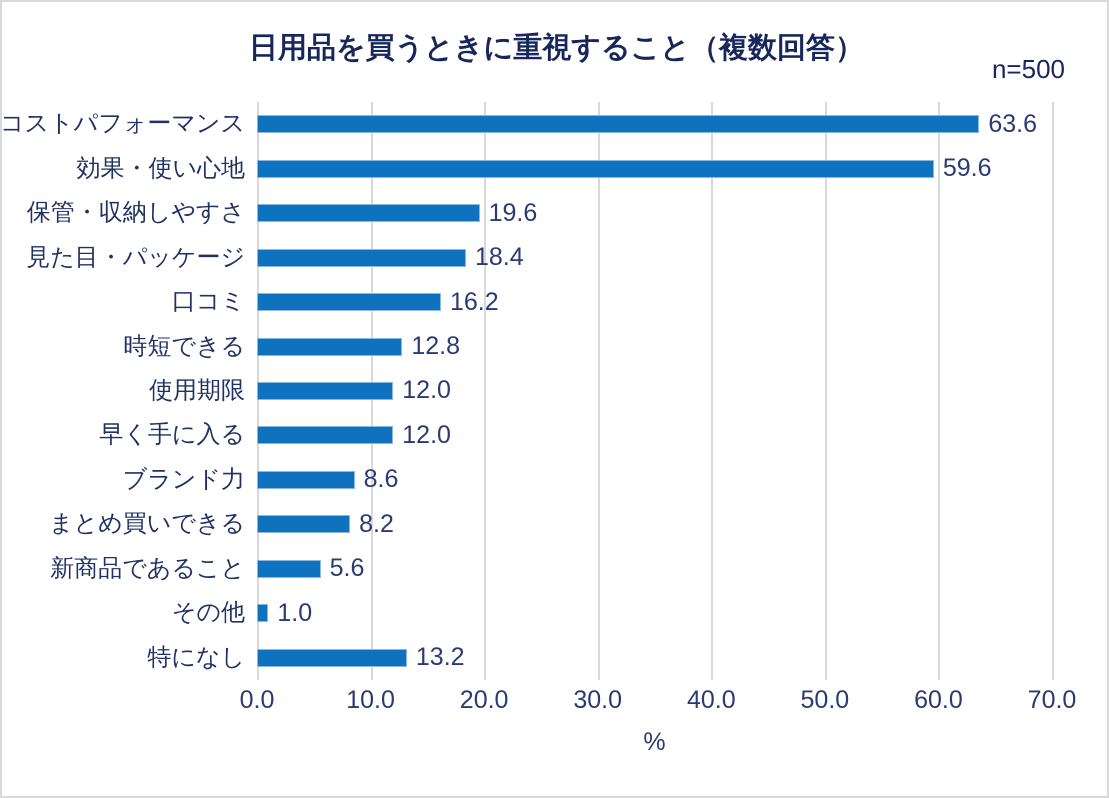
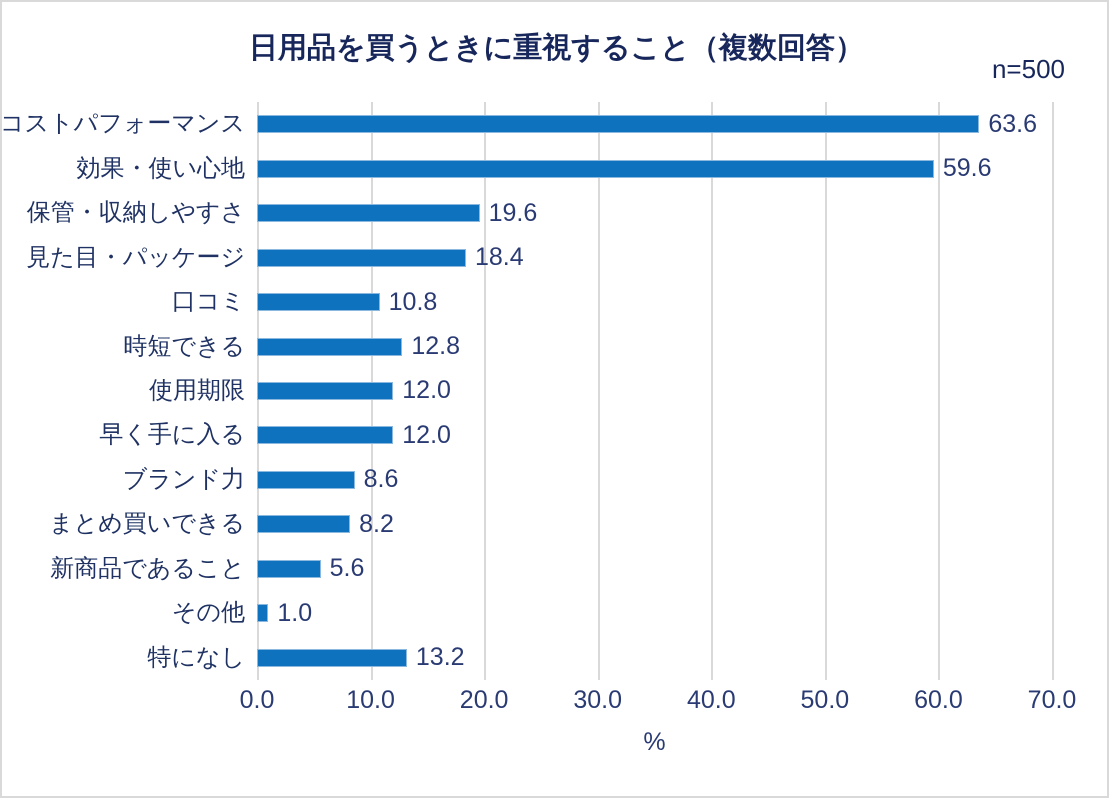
口コミ: 16.2 -> 10.8
